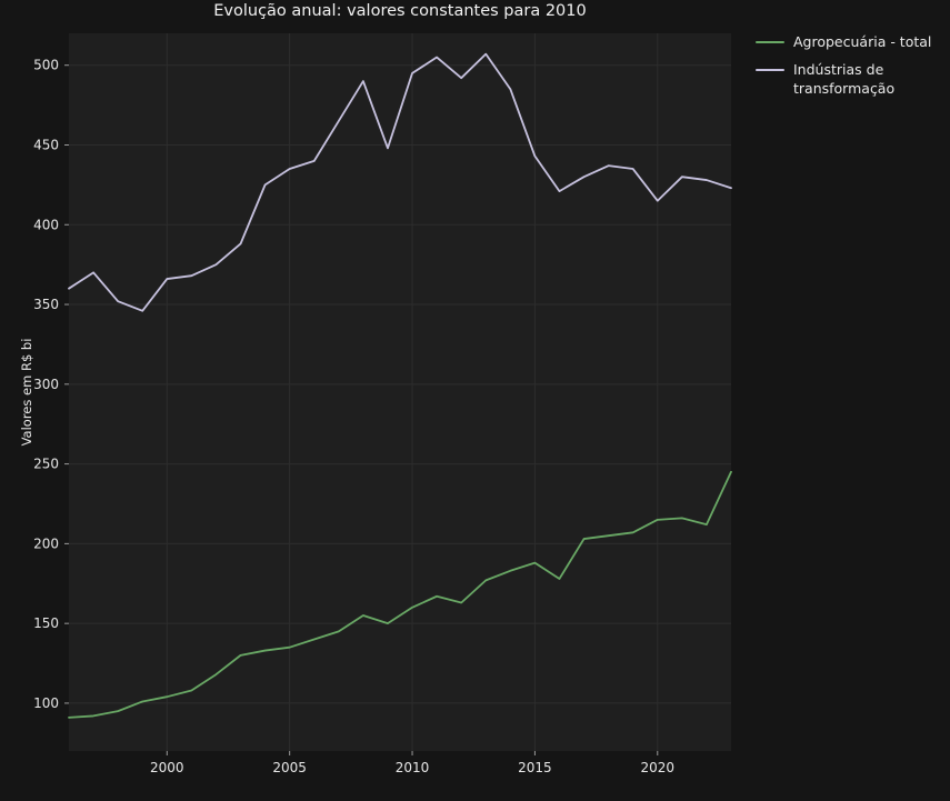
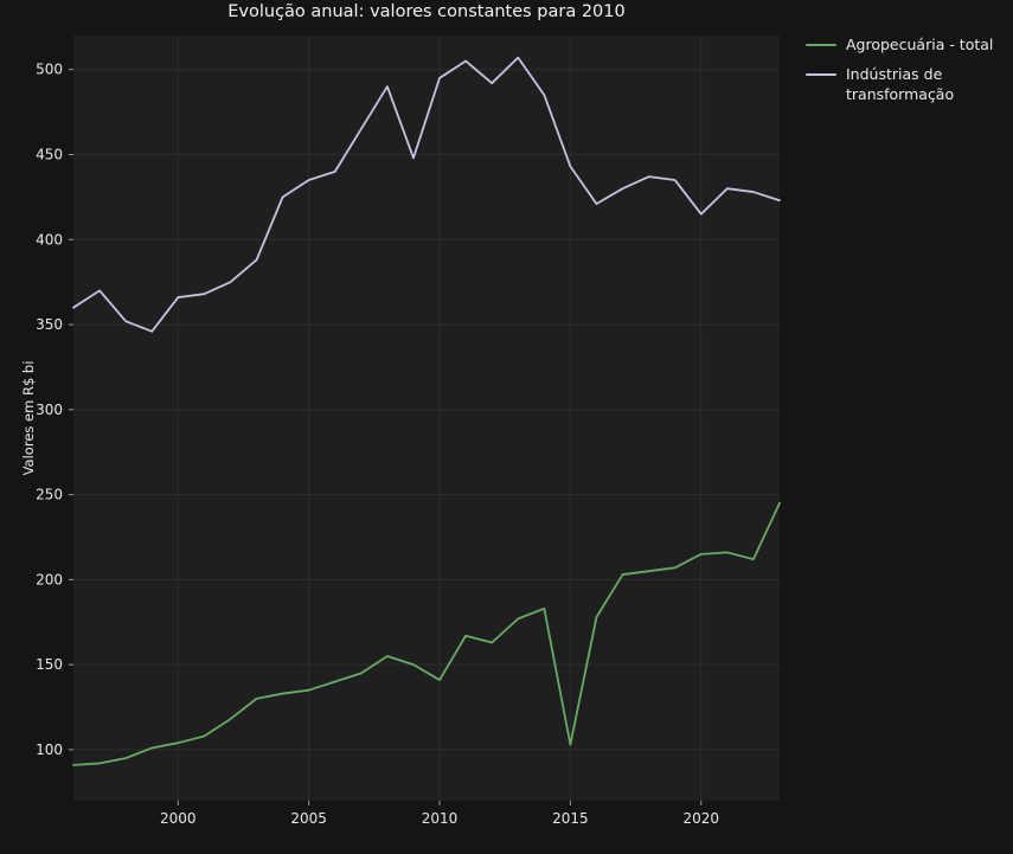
Agropecuária - total/2010: 160 -> 141
Agropecuária - total/2015: 188 -> 103
